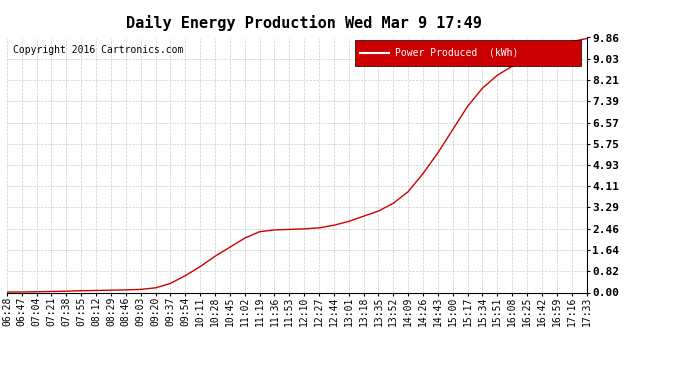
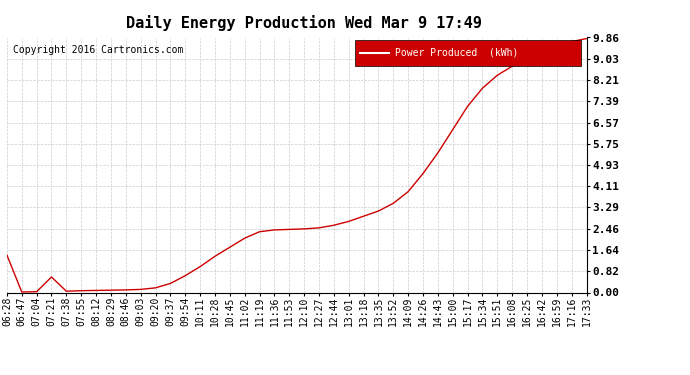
06:28: 0.02 -> 1.45
07:21: 0.04 -> 0.60
